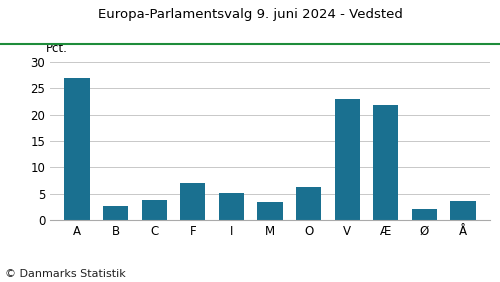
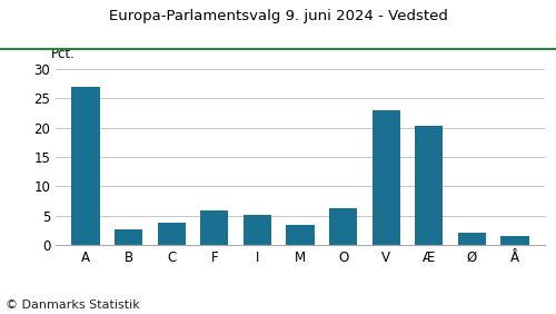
F: 7.0 -> 5.8
Æ: 21.8 -> 20.3
Å: 3.6 -> 1.5
